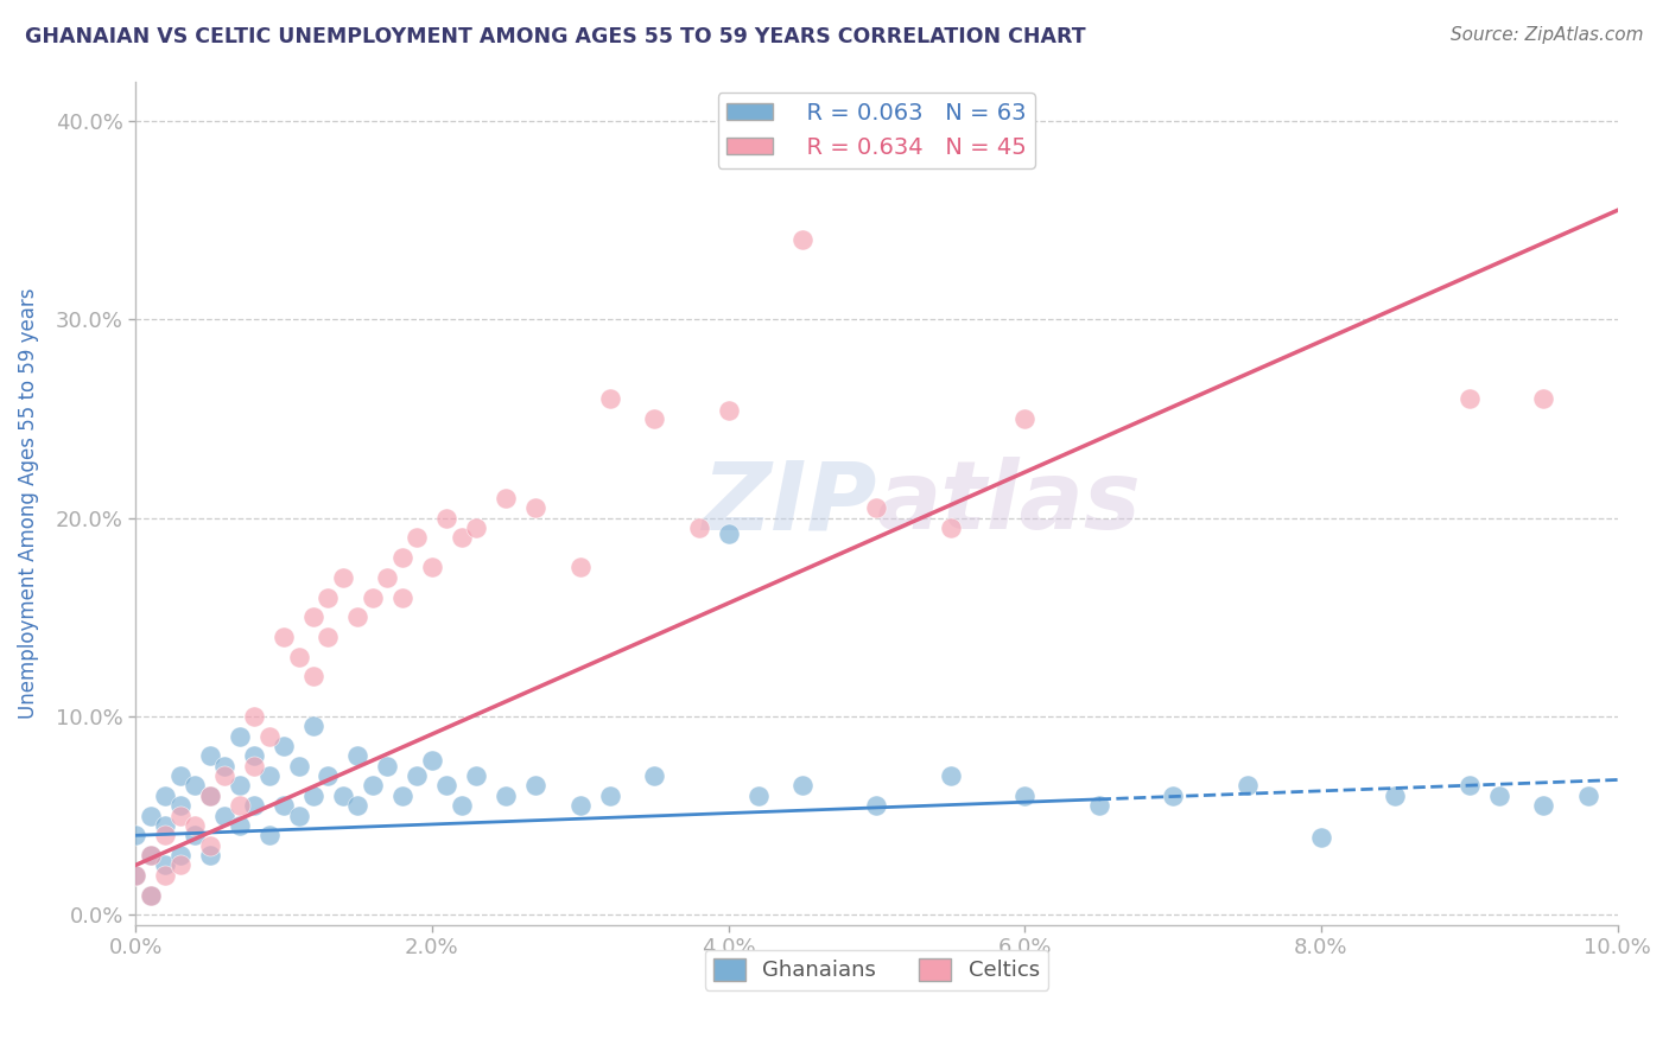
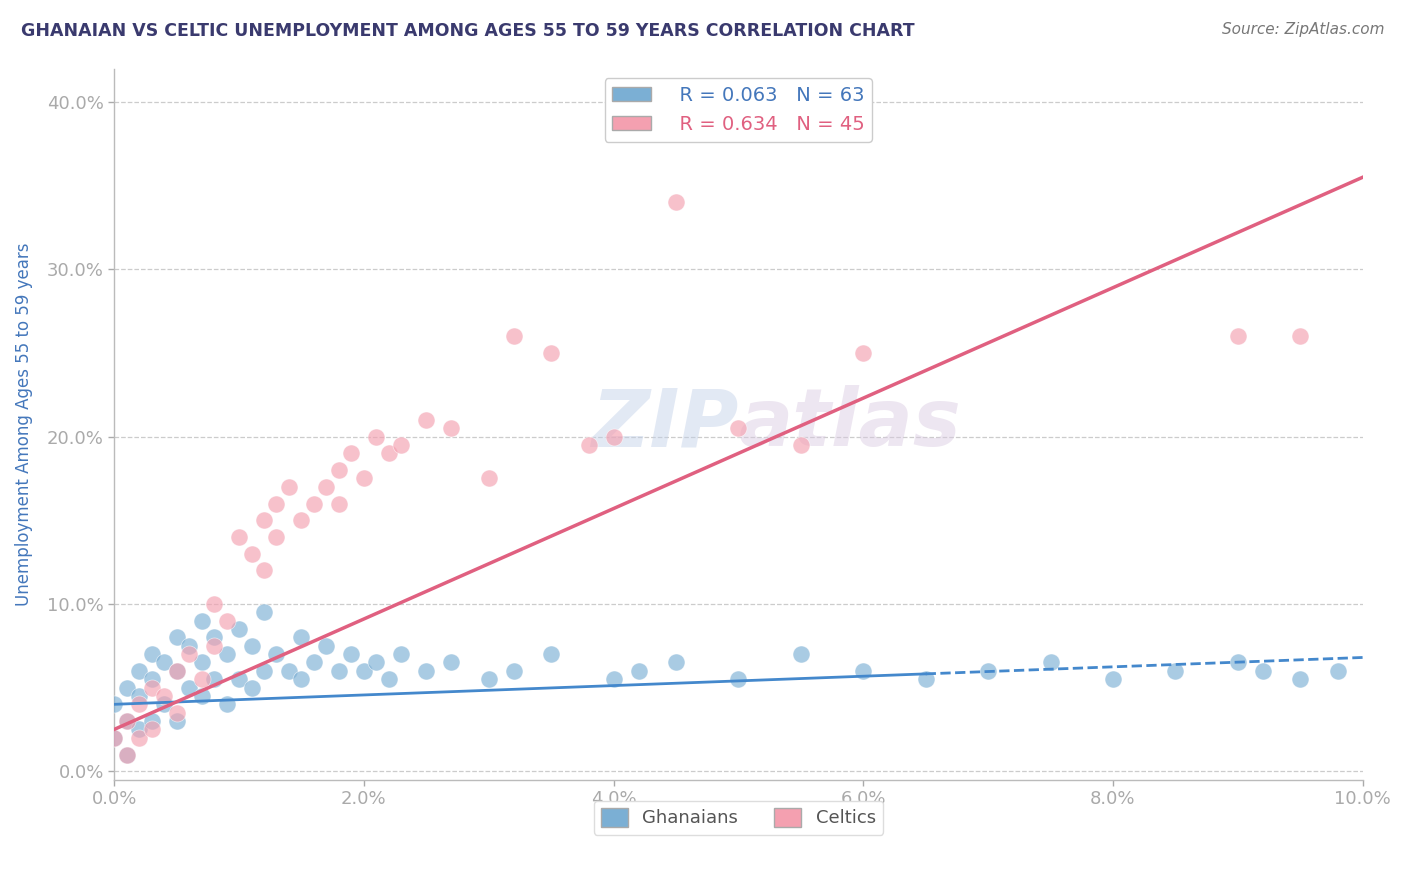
Ghanaians/2.0%: 7.8% -> 6.0%
Ghanaians/4.0%: 19.2% -> 5.5%
Celtics/4.0%: 25.4% -> 20.0%
Ghanaians/8.0%: 3.9% -> 5.5%
